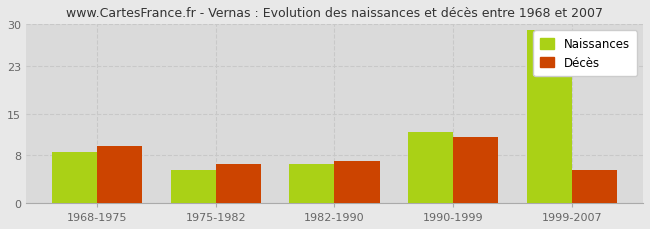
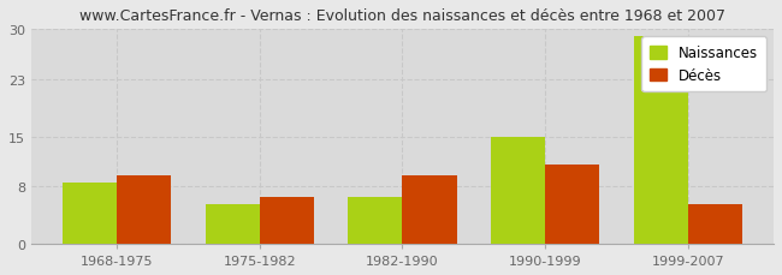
Décès/1982-1990: 7.0 -> 9.5
Naissances/1990-1999: 12.0 -> 15.0
